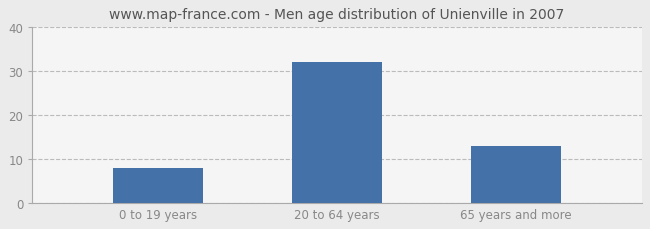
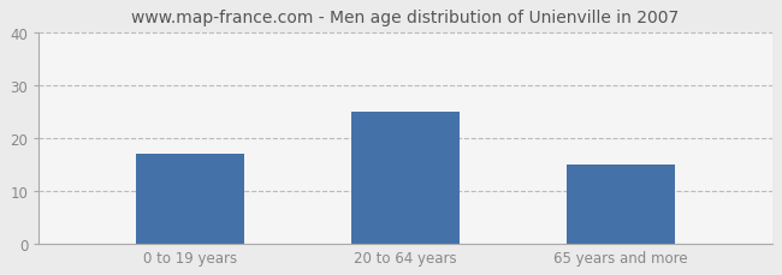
0 to 19 years: 8 -> 17
20 to 64 years: 32 -> 25
65 years and more: 13 -> 15
